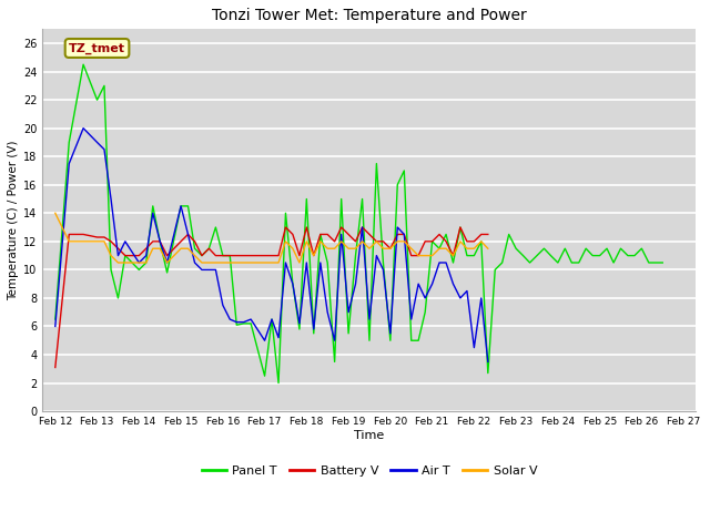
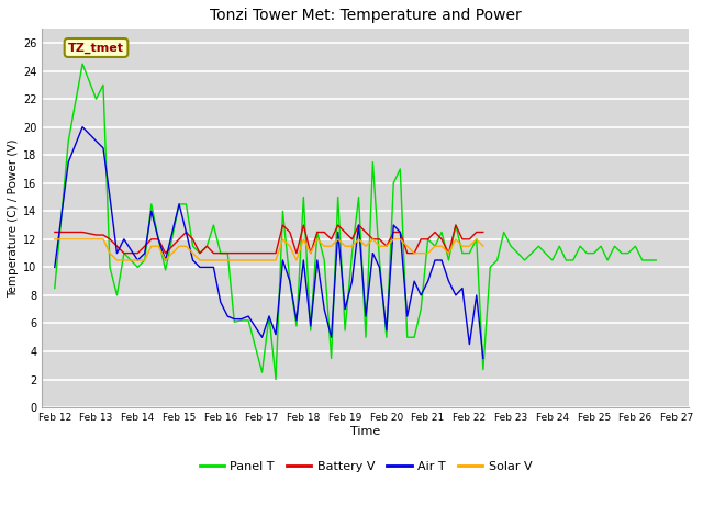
Panel T/Feb 12: 6.5 -> 8.5
Battery V/Feb 12: 3.1 -> 12.5
Air T/Feb 12: 6.0 -> 10.0
Solar V/Feb 12: 14.0 -> 12.0
